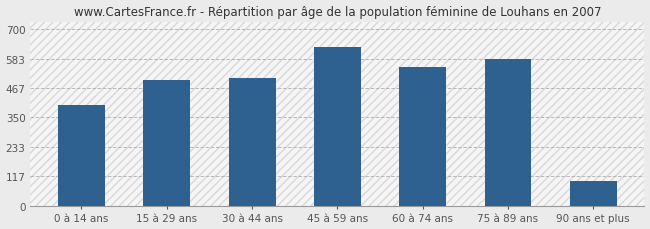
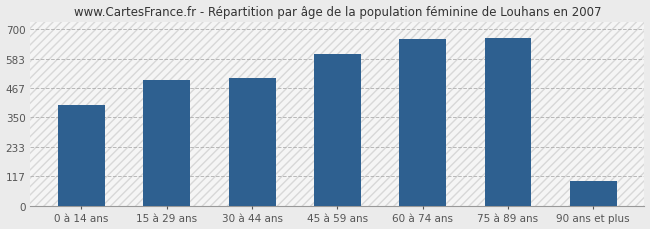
45 à 59 ans: 630 -> 600
60 à 74 ans: 550 -> 660
75 à 89 ans: 580 -> 663
